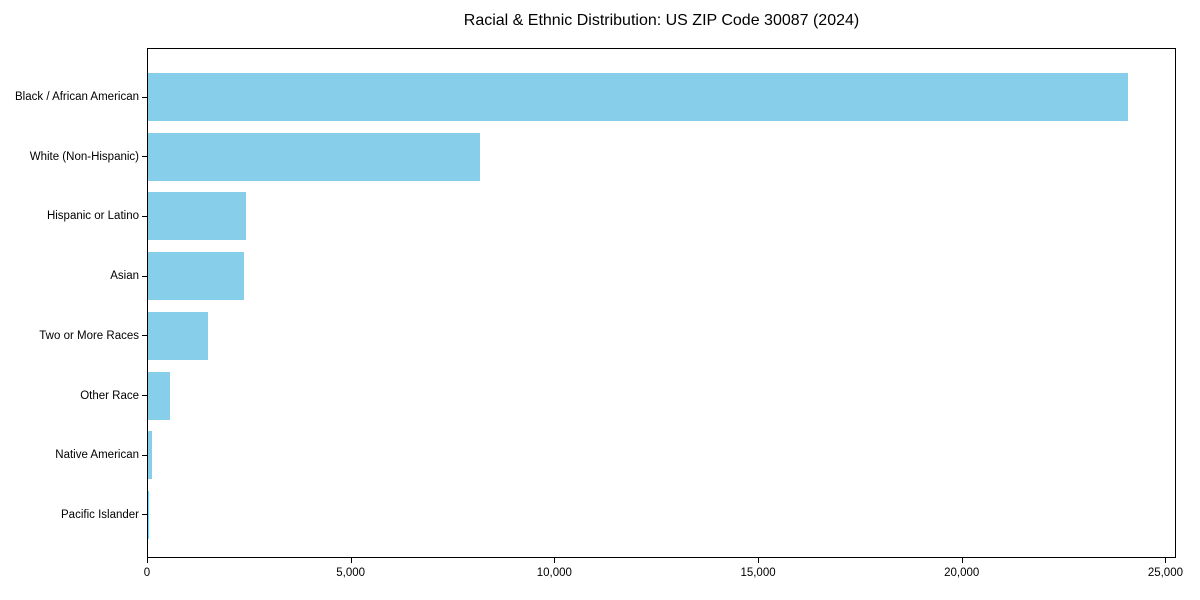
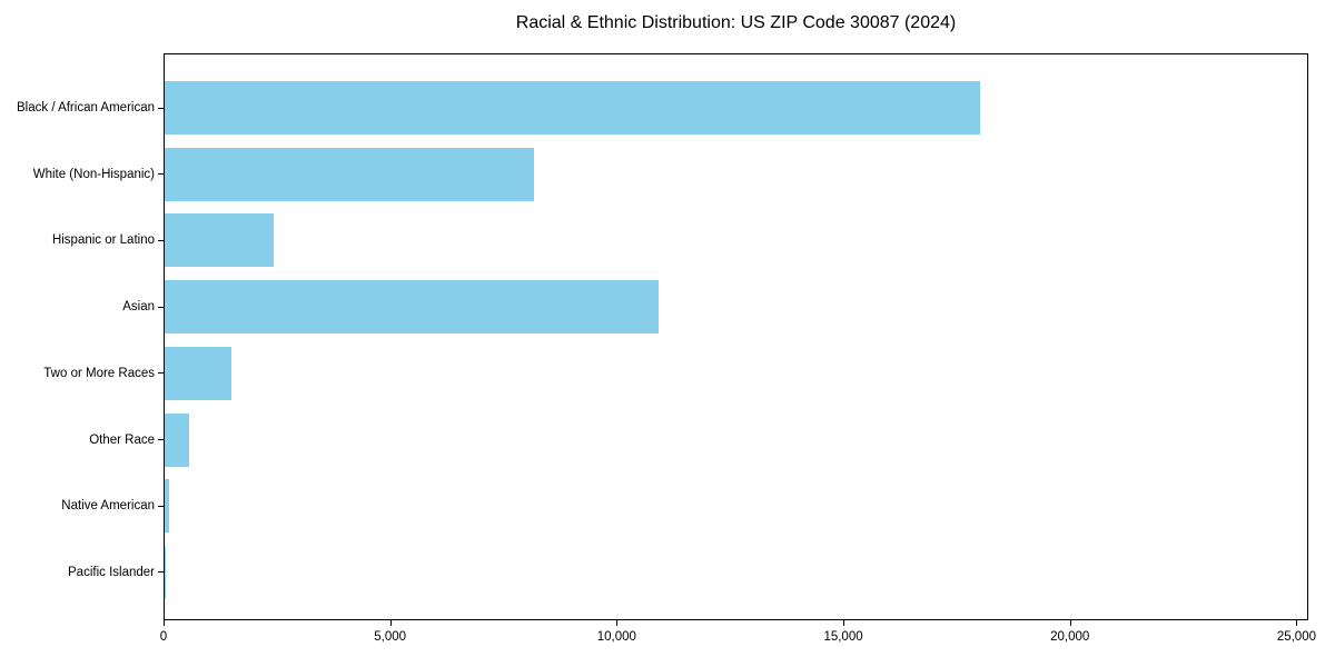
Black / African American: 24100 -> 18000
Asian: 2400 -> 10900
